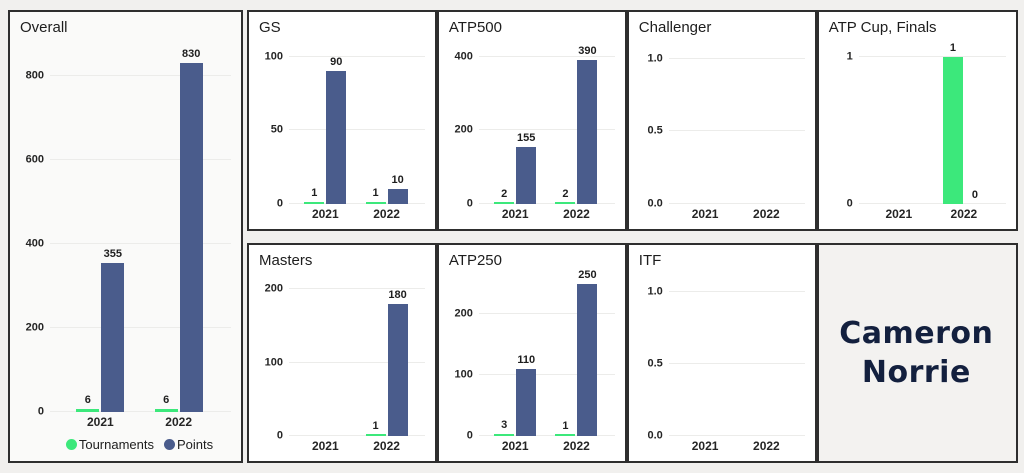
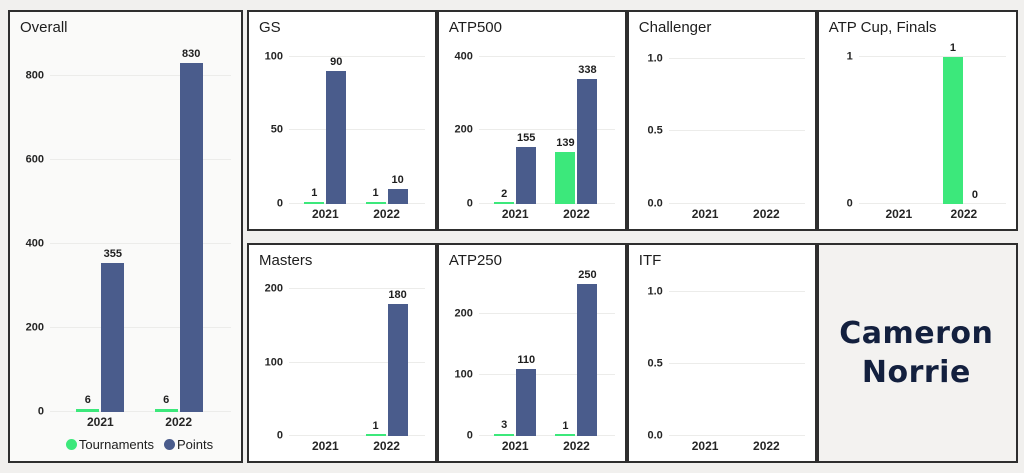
ATP500/Tournaments/2022: 2 -> 139
ATP500/Points/2022: 390 -> 338
